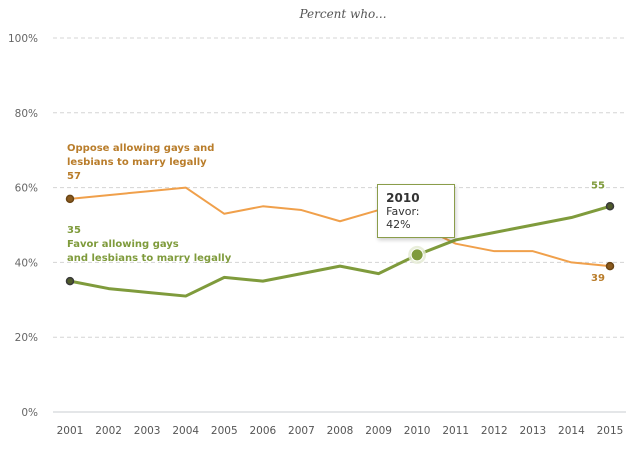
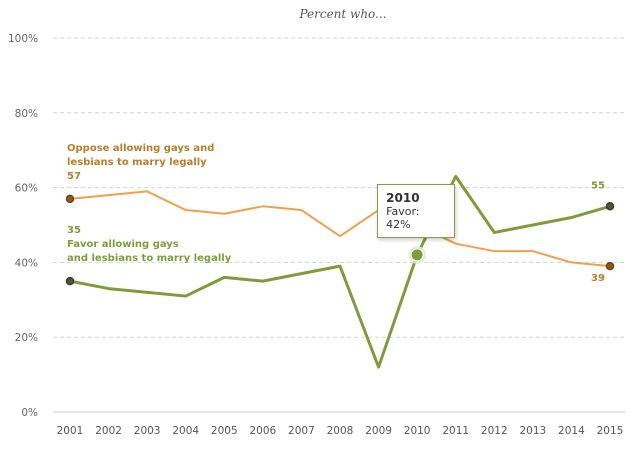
Oppose allowing gays and lesbians to marry legally/2004: 60% -> 54%
Oppose allowing gays and lesbians to marry legally/2008: 51% -> 47%
Favor allowing gays and lesbians to marry legally/2009: 37% -> 12%
Favor allowing gays and lesbians to marry legally/2011: 46% -> 63%
